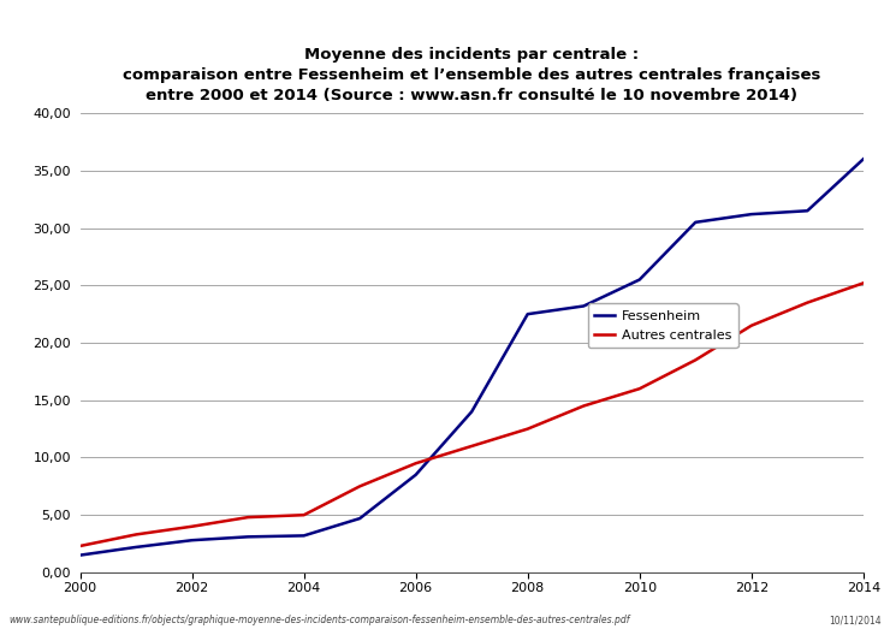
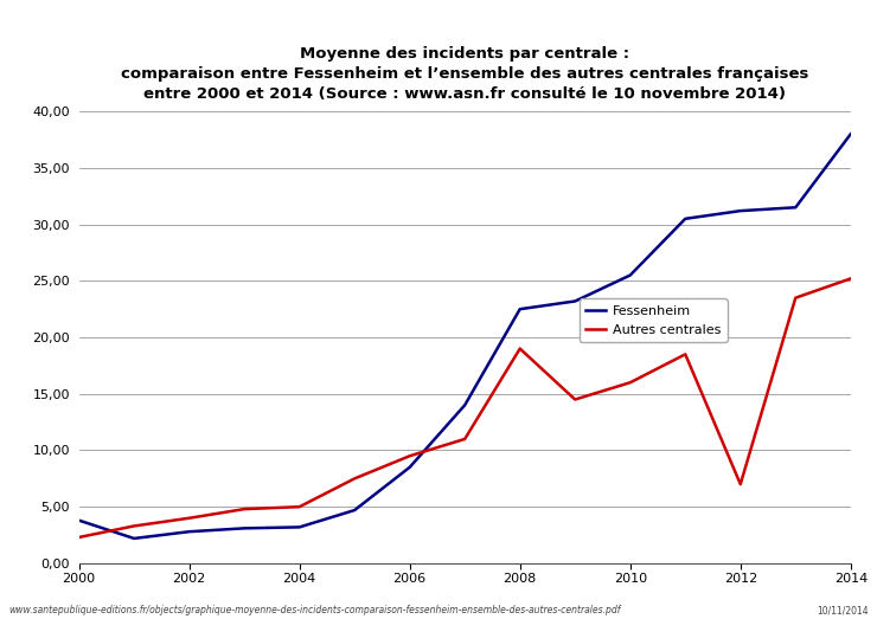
Fessenheim/2000: 1,5 -> 3,8
Autres centrales/2008: 12,5 -> 19,0
Autres centrales/2012: 21,5 -> 7,0
Fessenheim/2014: 36,0 -> 38,0
